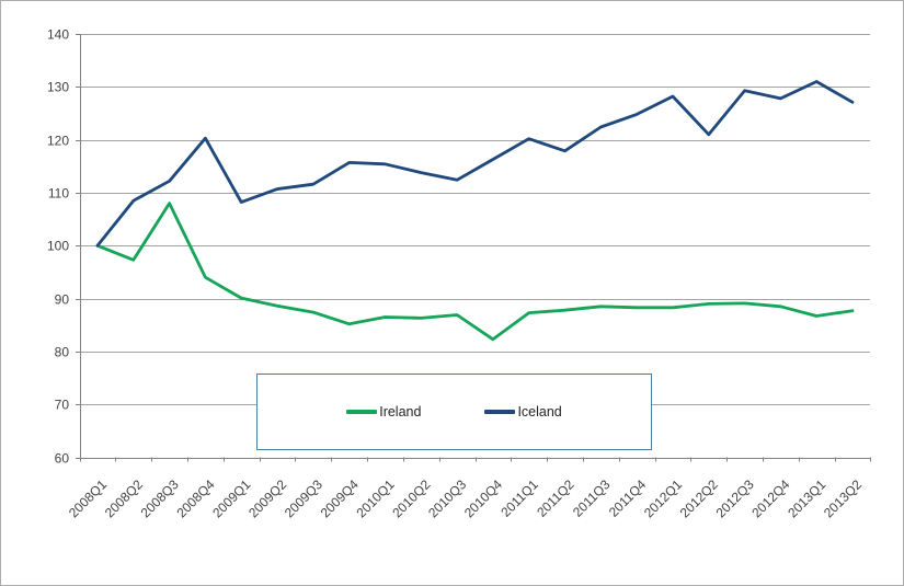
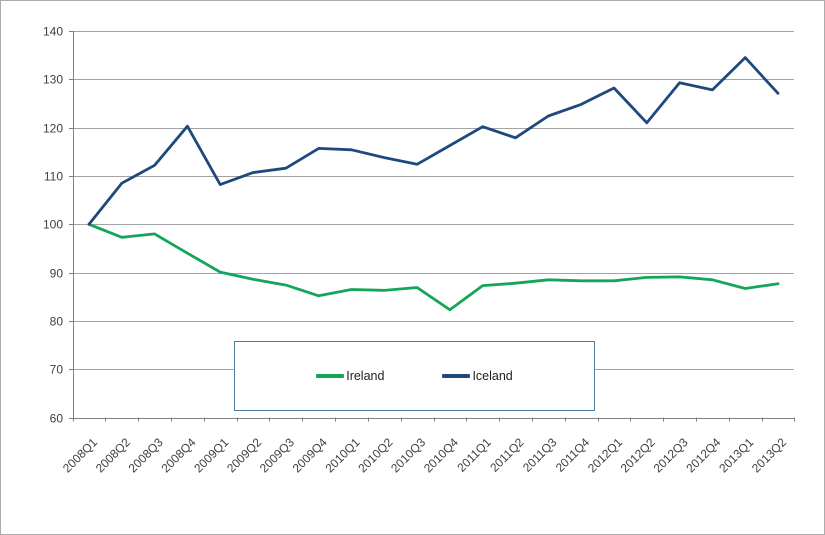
Ireland/2008Q3: 108 -> 98
Iceland/2013Q1: 131 -> 134
